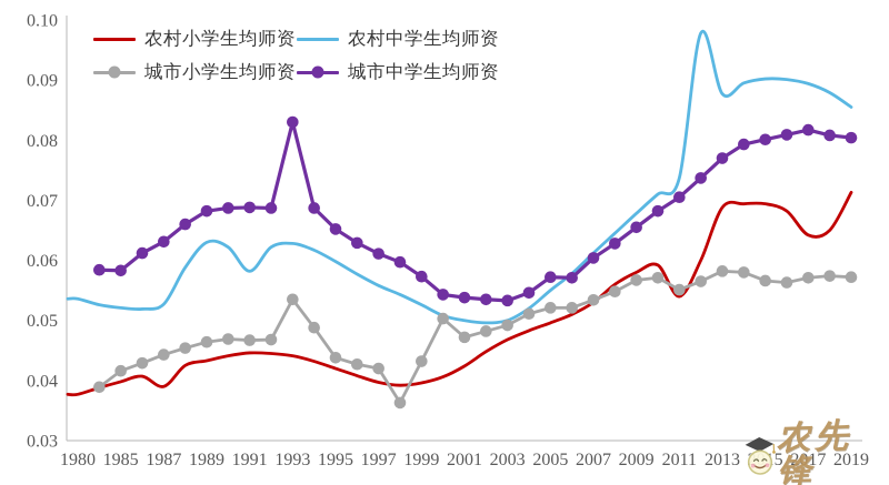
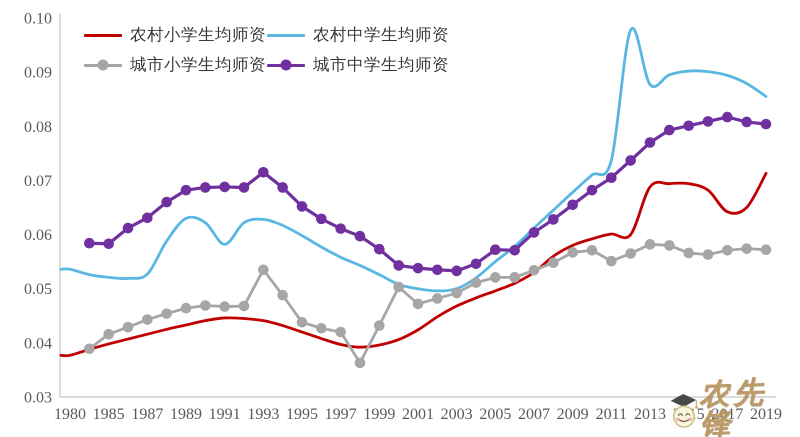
农村小学生均师资/1987: 0.039 -> 0.042
城市中学生均师资/1993: 0.083 -> 0.071
农村小学生均师资/2011: 0.054 -> 0.060
